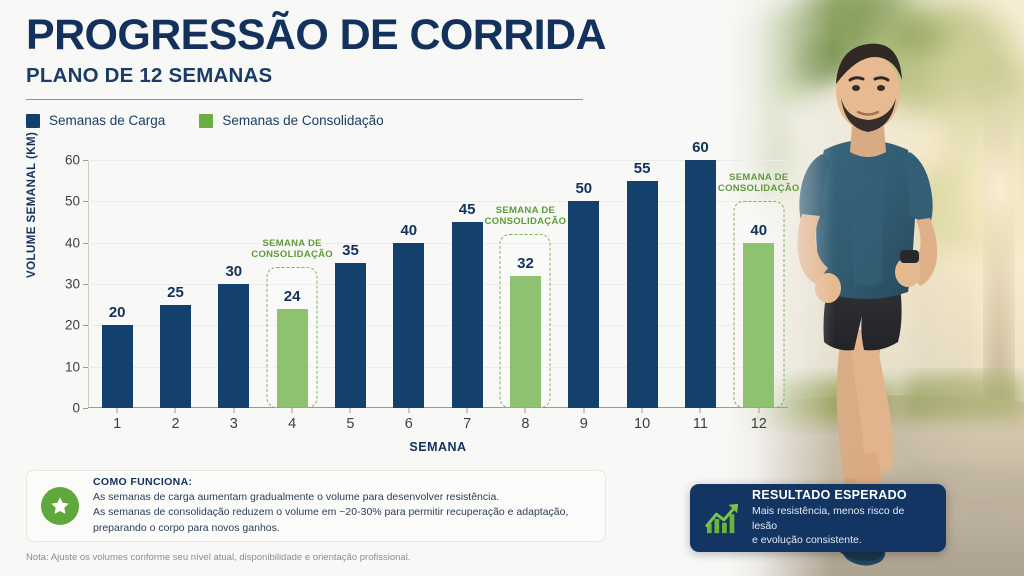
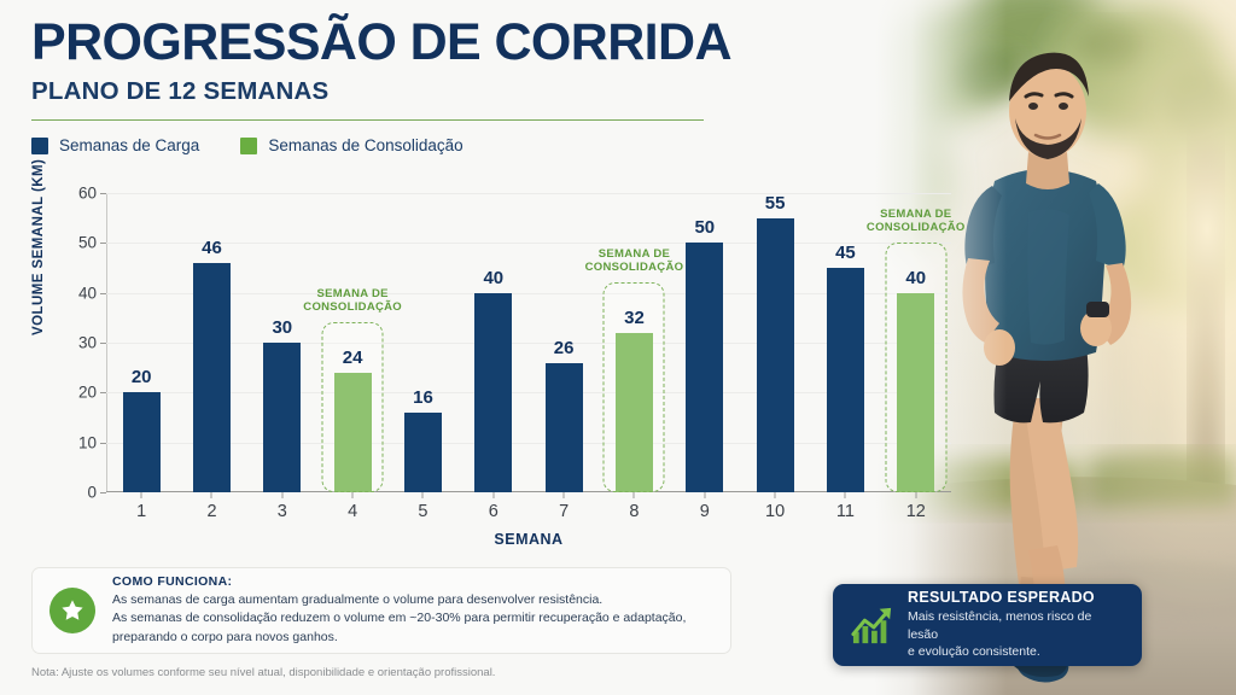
2: 25 -> 46
5: 35 -> 16
7: 45 -> 26
11: 60 -> 45
